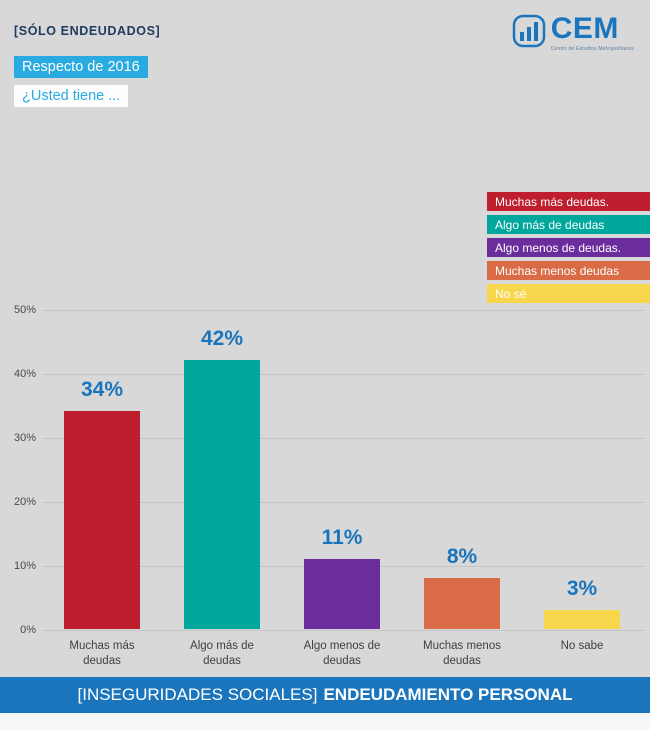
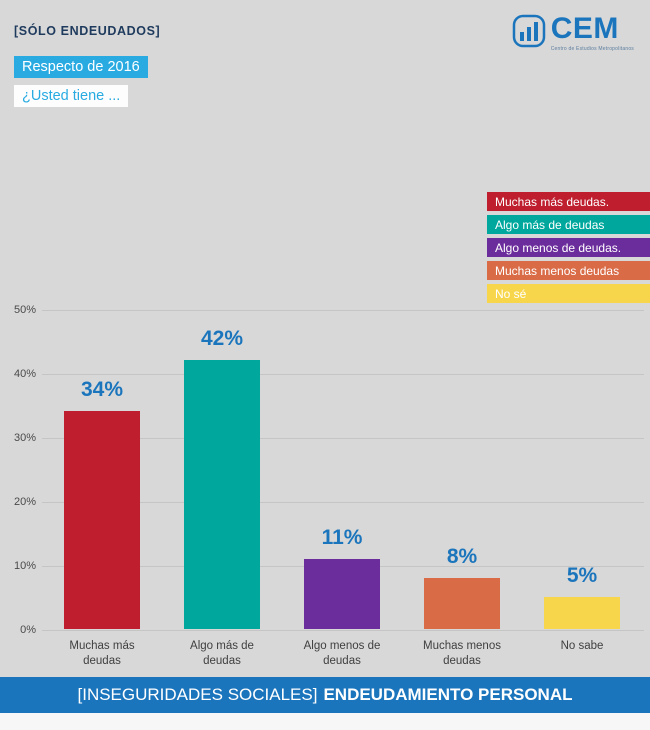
No sabe: 3% -> 5%
